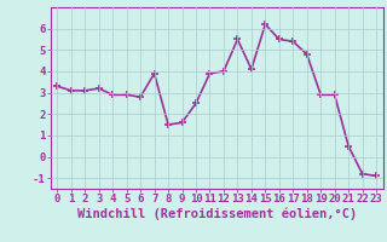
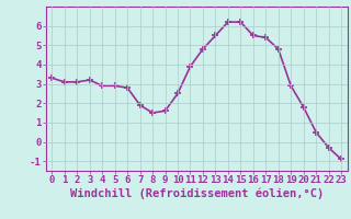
7: 3.9 -> 1.9
12: 4.0 -> 4.8
14: 4.1 -> 6.2
20: 2.9 -> 1.8
22: -0.8 -> -0.3
